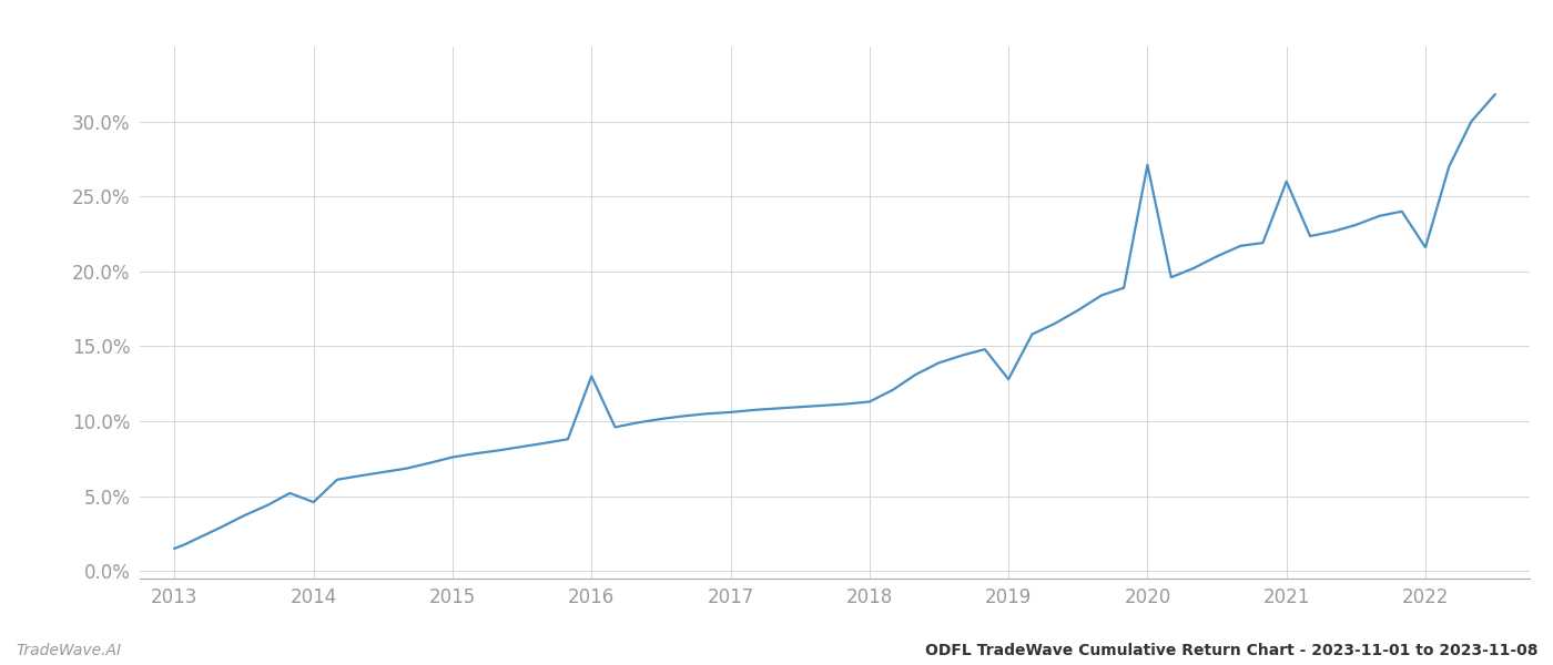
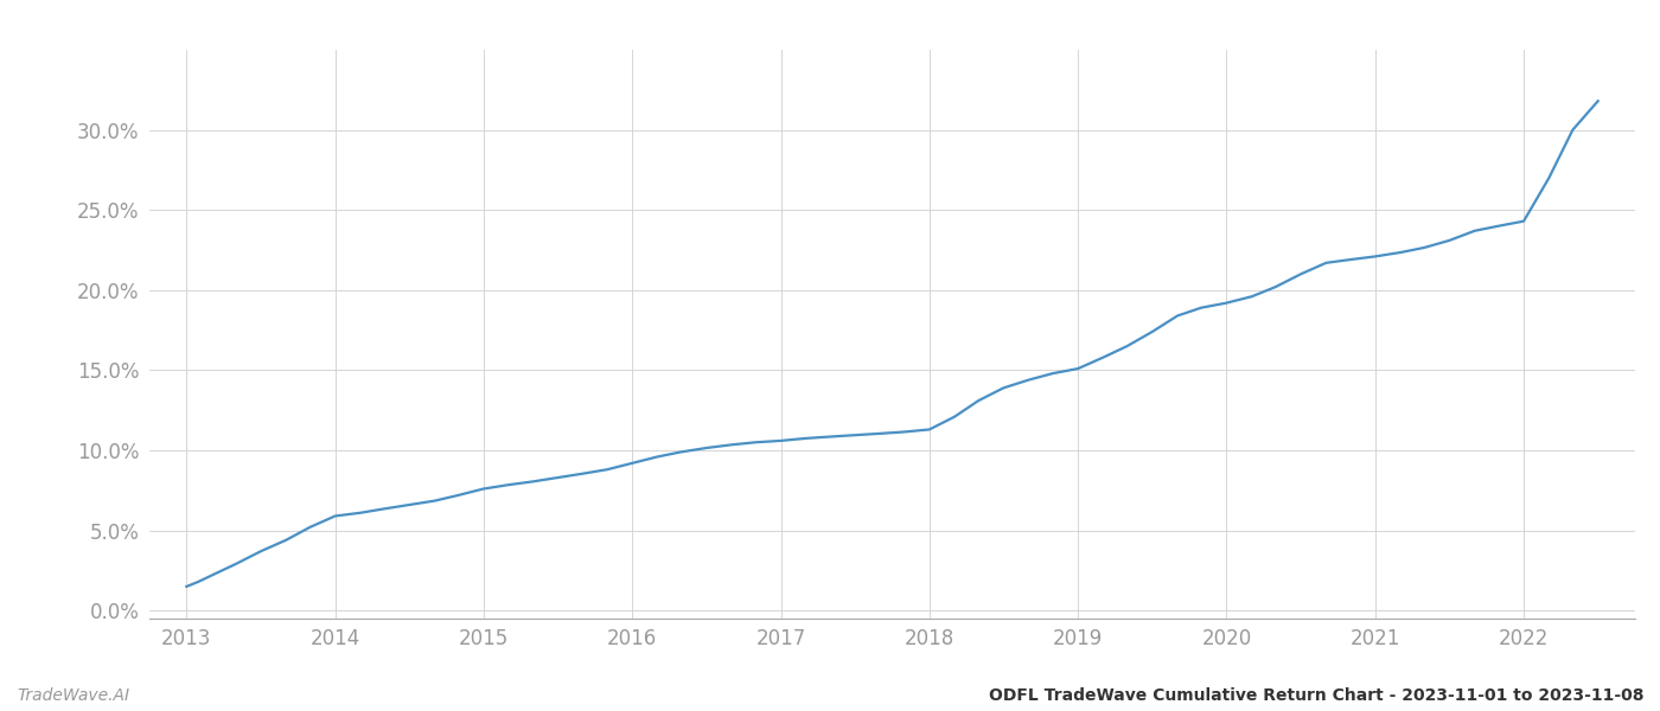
2014: 4.6% -> 5.9%
2016: 13.0% -> 9.2%
2019: 12.8% -> 15.1%
2020: 27.1% -> 19.2%
2021: 26.0% -> 22.1%
2022: 21.6% -> 24.3%
